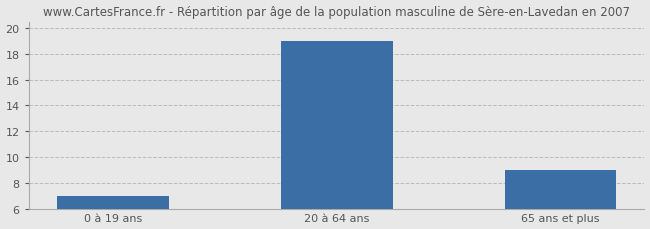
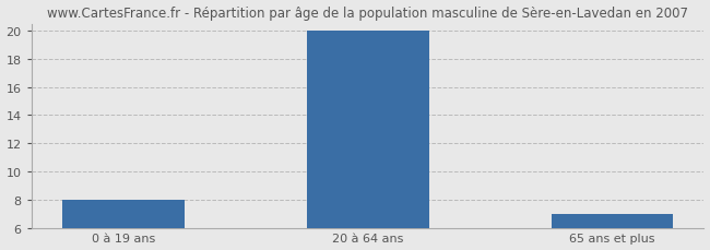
0 à 19 ans: 7 -> 8
20 à 64 ans: 19 -> 20
65 ans et plus: 9 -> 7
